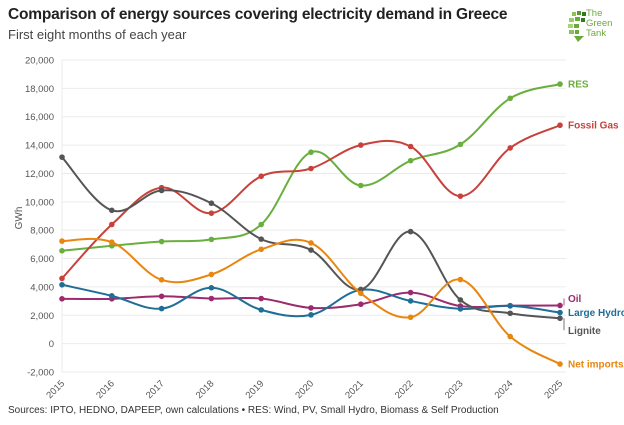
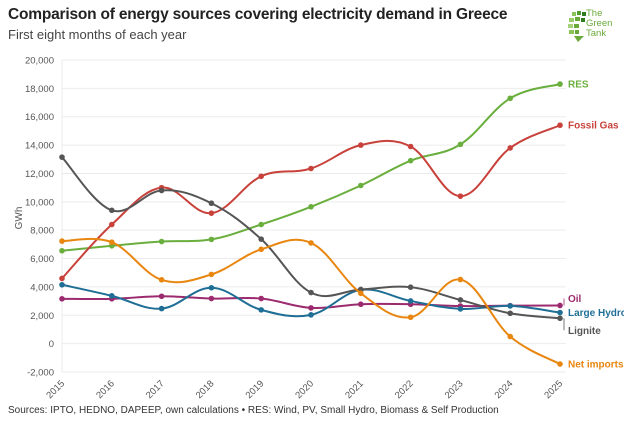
RES/2020: 13500 -> 9600
Lignite/2020: 6600 -> 3600
Oil/2022: 3600 -> 2800
Lignite/2022: 7900 -> 4000
